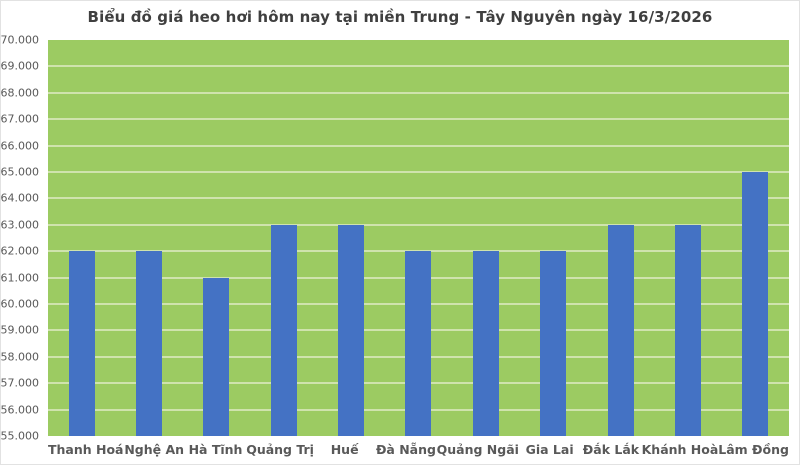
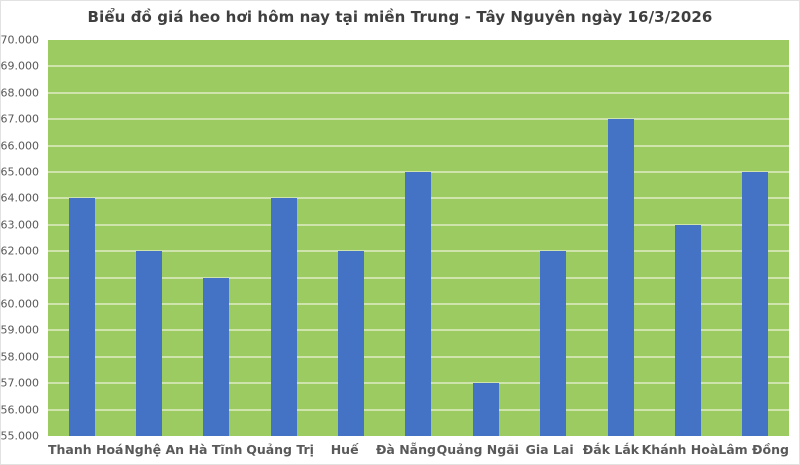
Thanh Hoá: 62000 -> 64000
Quảng Trị: 63000 -> 64000
Huế: 63000 -> 62000
Đà Nẵng: 62000 -> 65000
Quảng Ngãi: 62000 -> 57000
Đắk Lắk: 63000 -> 67000
